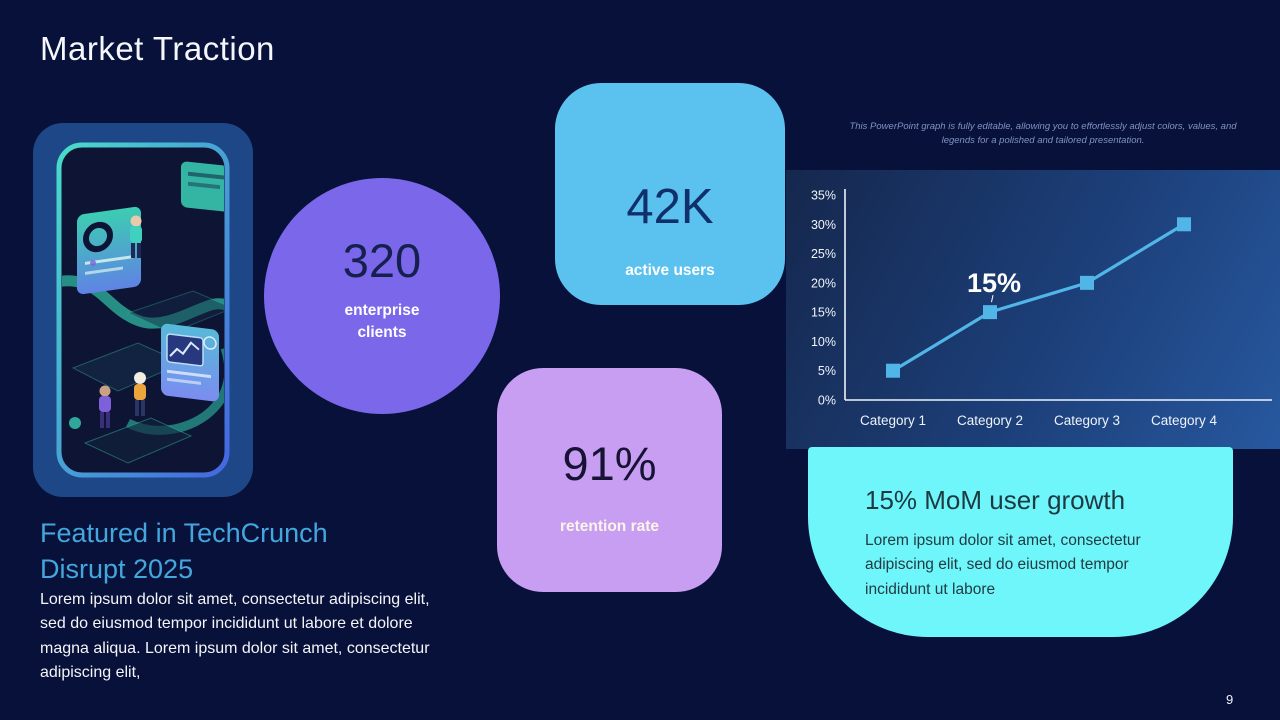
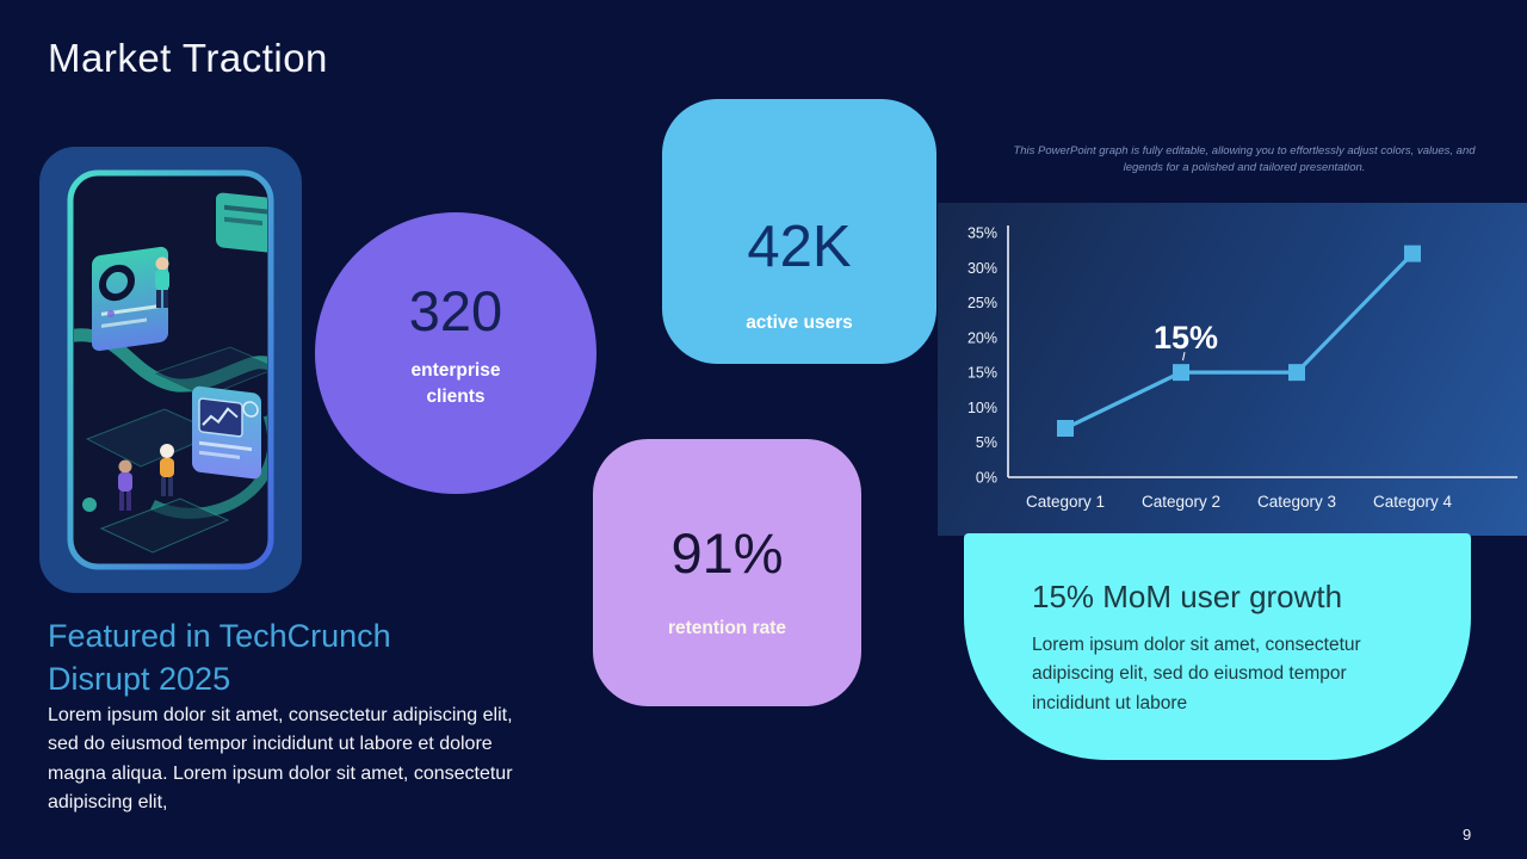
Category 1: 5% -> 7%
Category 3: 20% -> 15%
Category 4: 30% -> 32%
